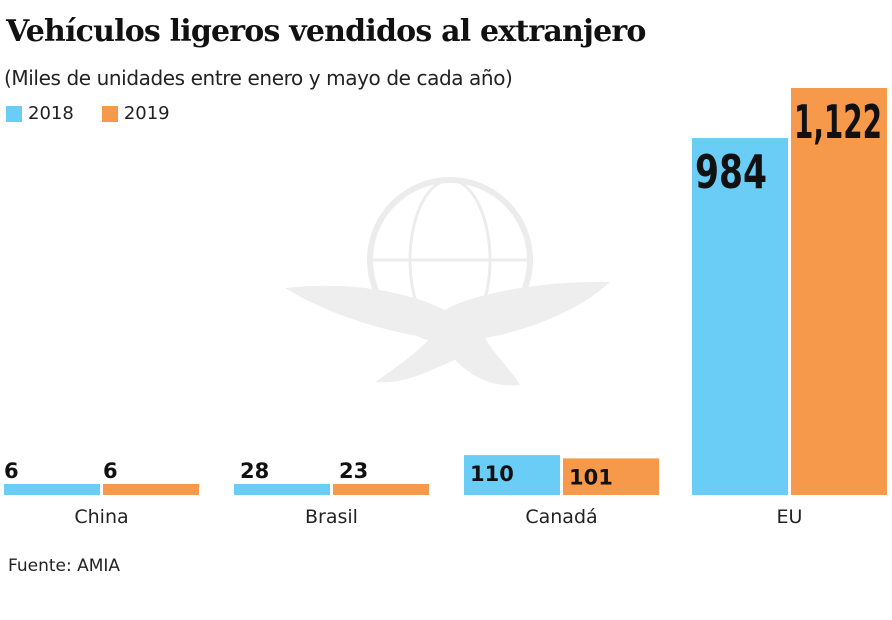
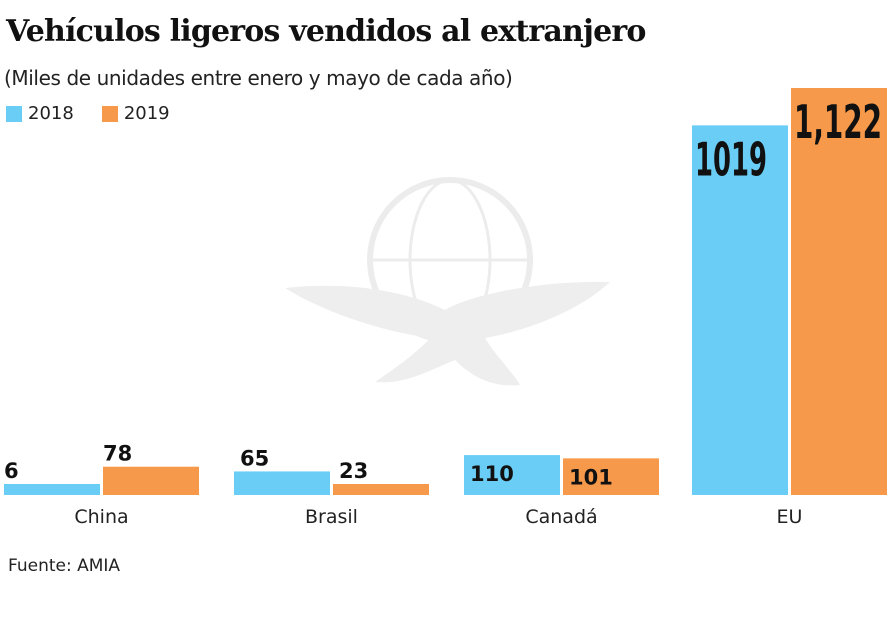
2019/China: 6 -> 78
2018/Brasil: 28 -> 65
2018/EU: 984 -> 1019
